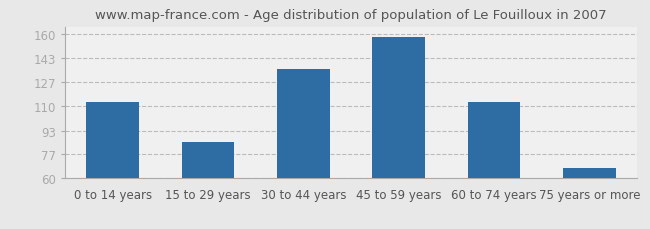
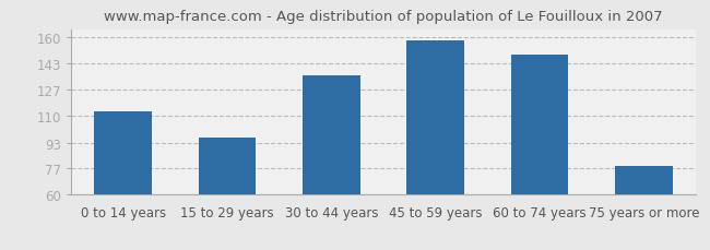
15 to 29 years: 85 -> 96
60 to 74 years: 113 -> 149
75 years or more: 67 -> 78
